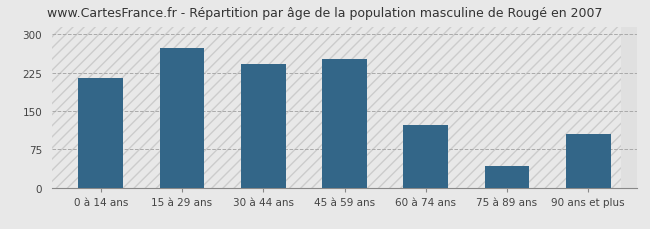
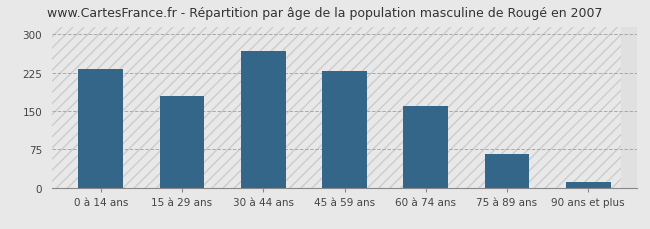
0 à 14 ans: 214 -> 232
15 à 29 ans: 274 -> 180
30 à 44 ans: 242 -> 268
45 à 59 ans: 252 -> 228
60 à 74 ans: 122 -> 160
75 à 89 ans: 42 -> 65
90 ans et plus: 104 -> 10
